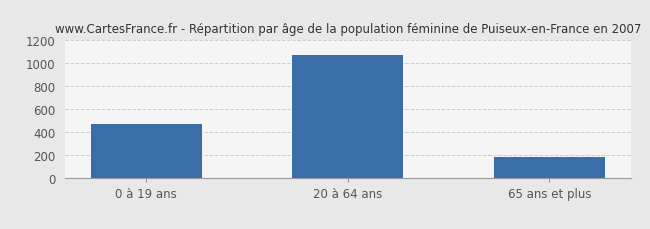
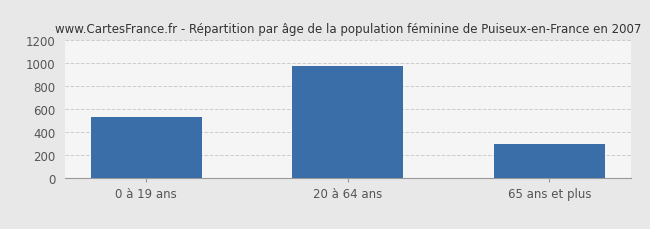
0 à 19 ans: 470 -> 530
20 à 64 ans: 1080 -> 980
65 ans et plus: 180 -> 300
